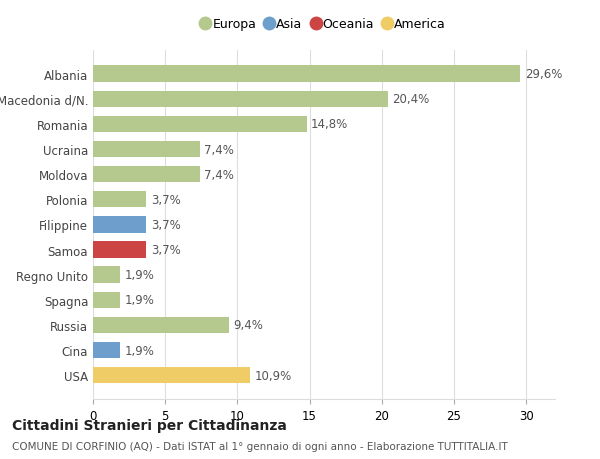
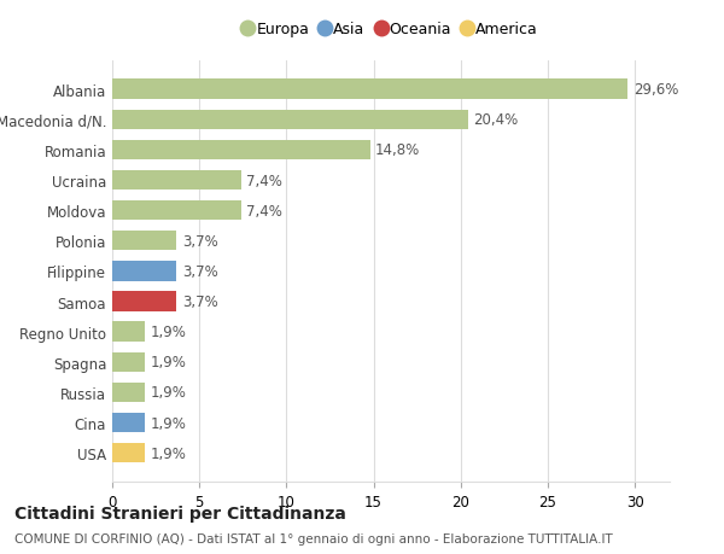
Russia: 9,4% -> 1,9%
USA: 10,9% -> 1,9%
